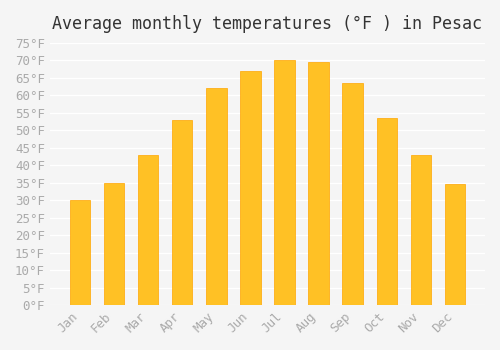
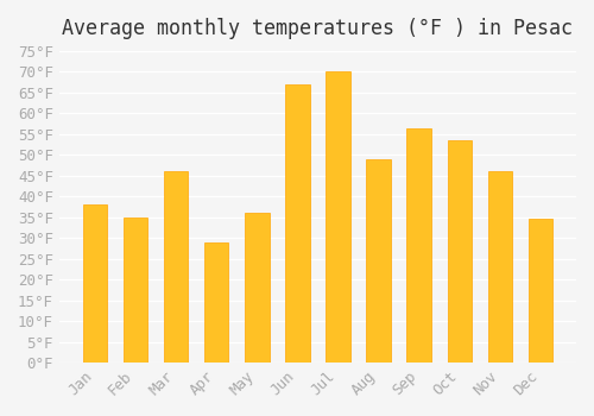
Jan: 30.0°F -> 38.0°F
Mar: 43.0°F -> 46.0°F
Apr: 53.0°F -> 29.0°F
May: 62.0°F -> 36.0°F
Aug: 69.5°F -> 49.0°F
Sep: 63.5°F -> 56.5°F
Nov: 43.0°F -> 46.0°F
